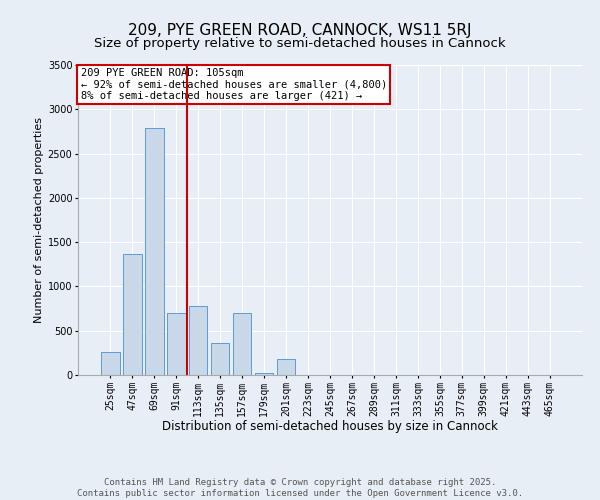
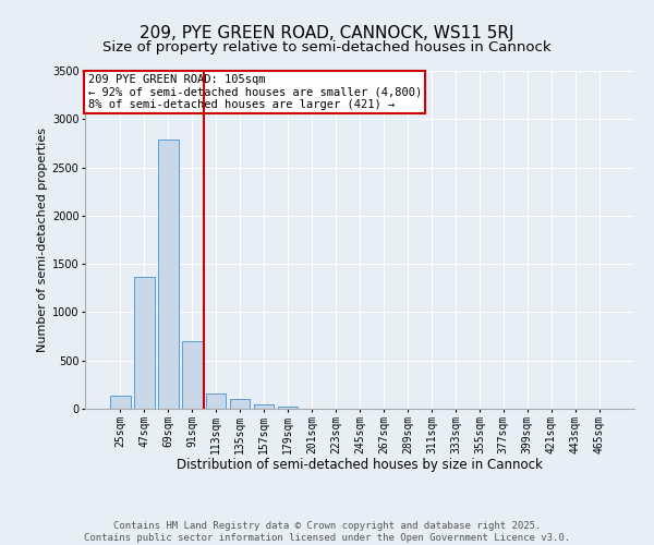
25sqm: 260 -> 140
113sqm: 780 -> 160
135sqm: 360 -> 100
157sqm: 700 -> 40
201sqm: 180 -> 0
